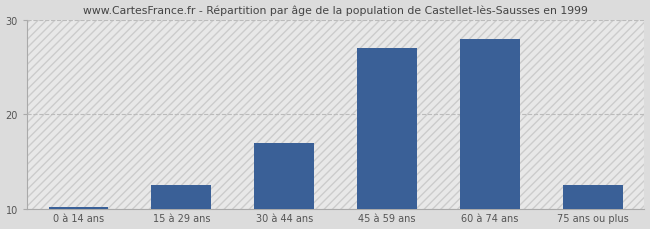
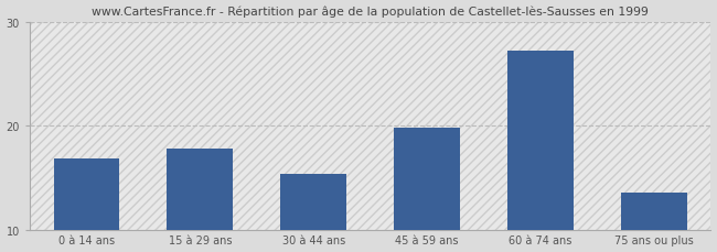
0 à 14 ans: 10.2 -> 16.8
15 à 29 ans: 12.5 -> 17.8
30 à 44 ans: 17.0 -> 15.4
45 à 59 ans: 27.0 -> 19.8
60 à 74 ans: 28.0 -> 27.2
75 ans ou plus: 12.5 -> 13.6
